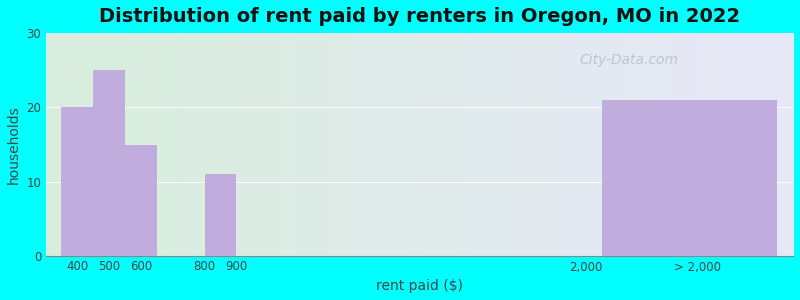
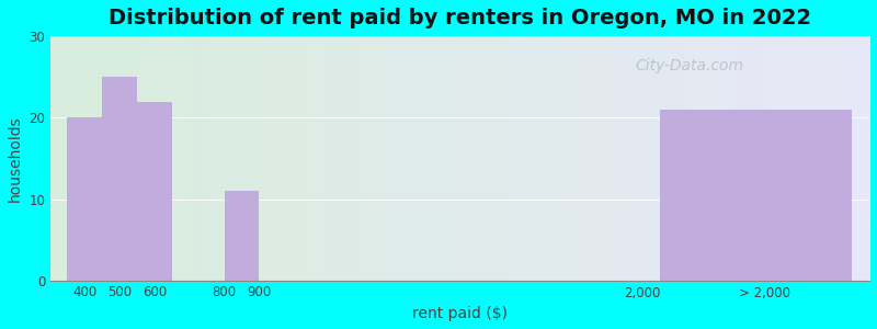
600: 15 -> 22
